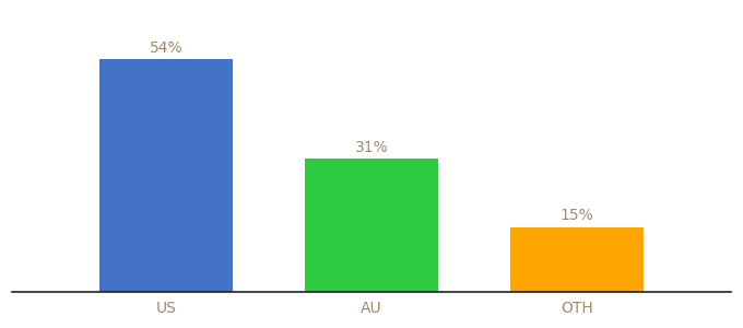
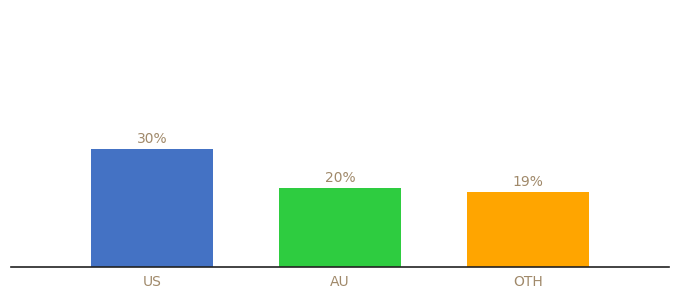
US: 54% -> 30%
AU: 31% -> 20%
OTH: 15% -> 19%
